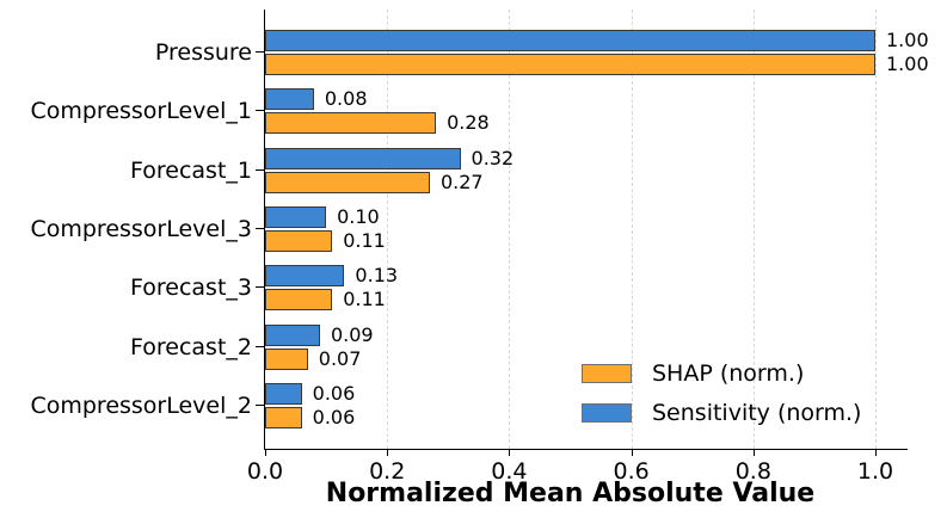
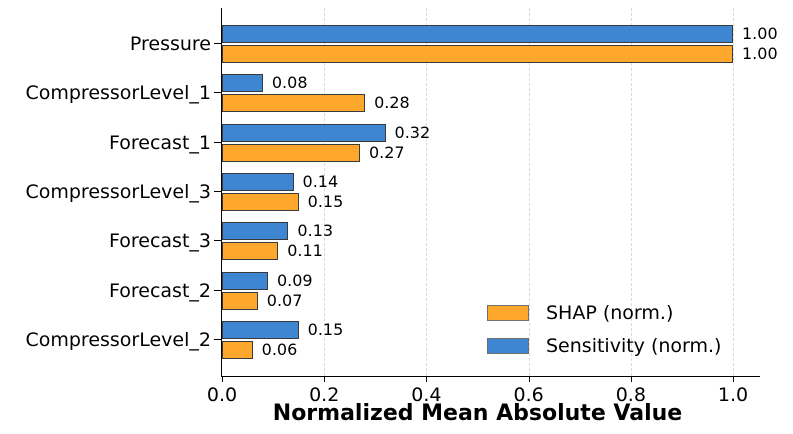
SHAP (norm.)/CompressorLevel_3: 0.11 -> 0.15
Sensitivity (norm.)/CompressorLevel_3: 0.10 -> 0.14
Sensitivity (norm.)/CompressorLevel_2: 0.06 -> 0.15
